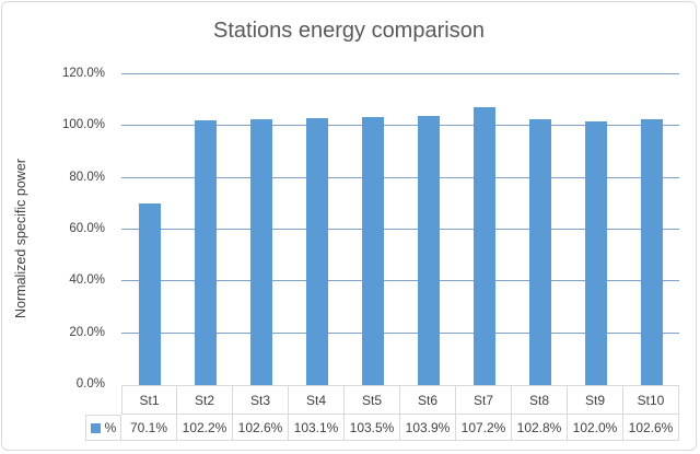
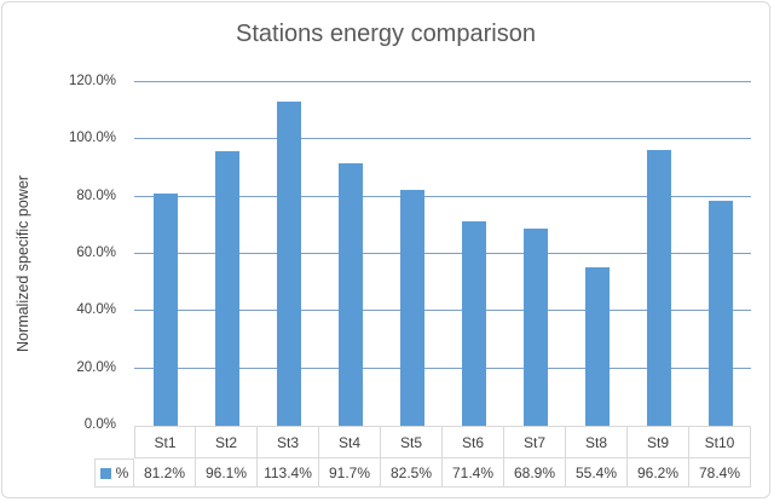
St1: 70.1% -> 81.2%
St2: 102.2% -> 96.1%
St3: 102.6% -> 113.4%
St4: 103.1% -> 91.7%
St5: 103.5% -> 82.5%
St6: 103.9% -> 71.4%
St7: 107.2% -> 68.9%
St8: 102.8% -> 55.4%
St9: 102.0% -> 96.2%
St10: 102.6% -> 78.4%
